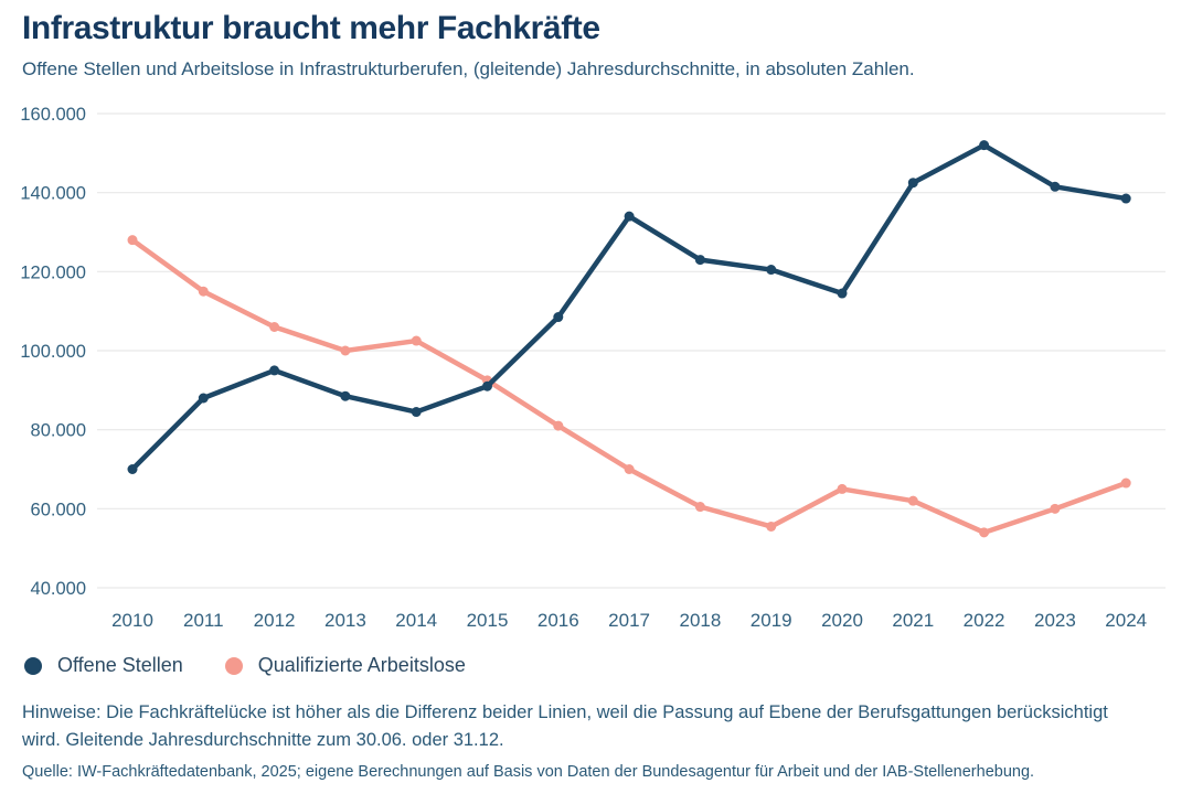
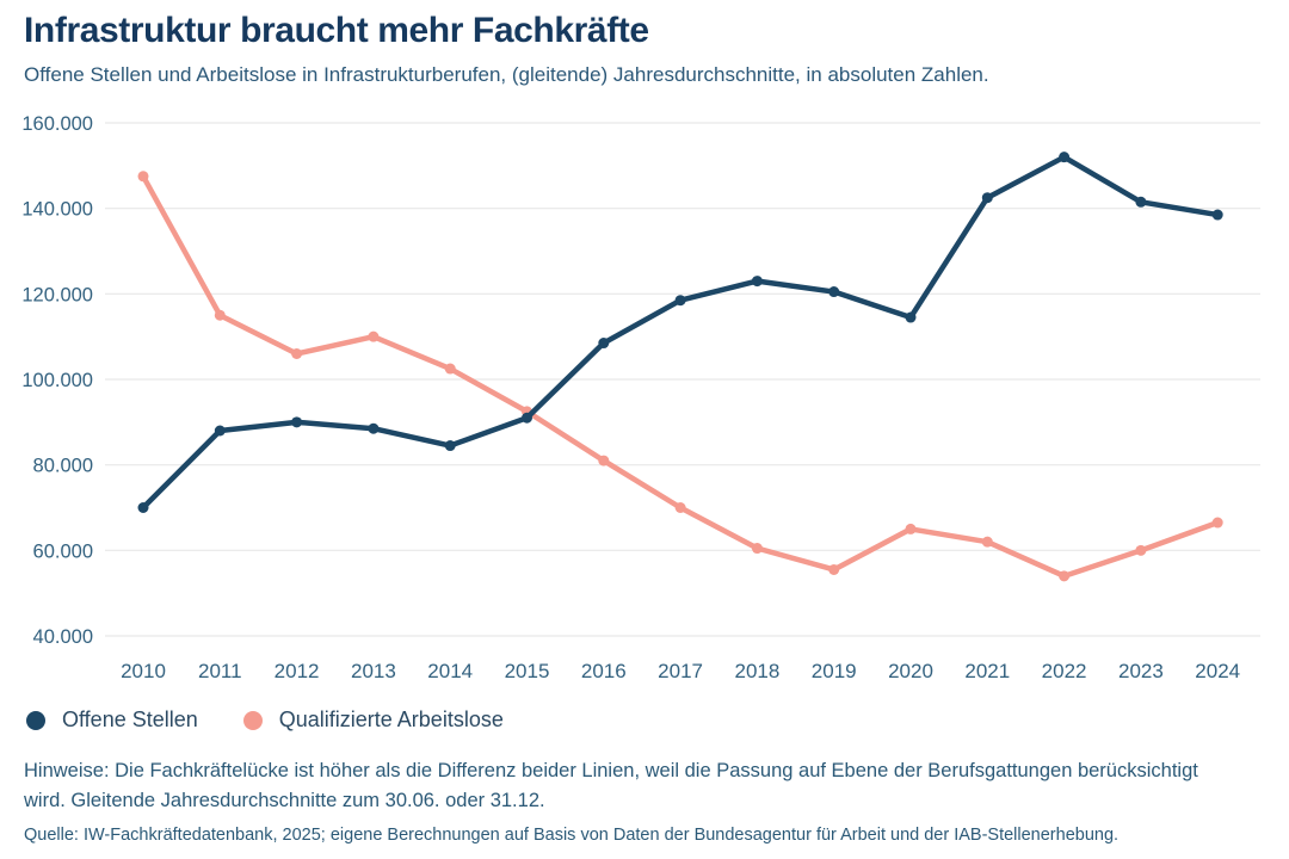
Qualifizierte Arbeitslose/2010: 128000 -> 148000
Offene Stellen/2012: 95000 -> 90000
Qualifizierte Arbeitslose/2013: 100000 -> 110000
Offene Stellen/2017: 134000 -> 118000
